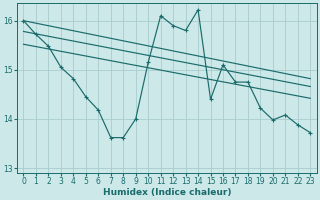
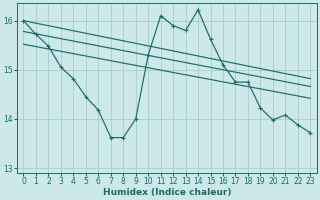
10: 15.15 -> 15.30
15: 14.40 -> 15.62
